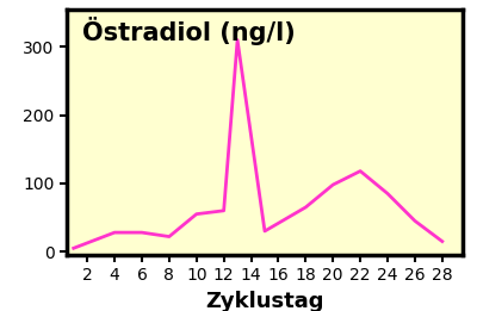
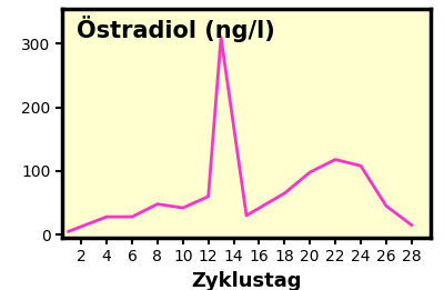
8: 22 -> 48
10: 55 -> 42
24: 85 -> 108
